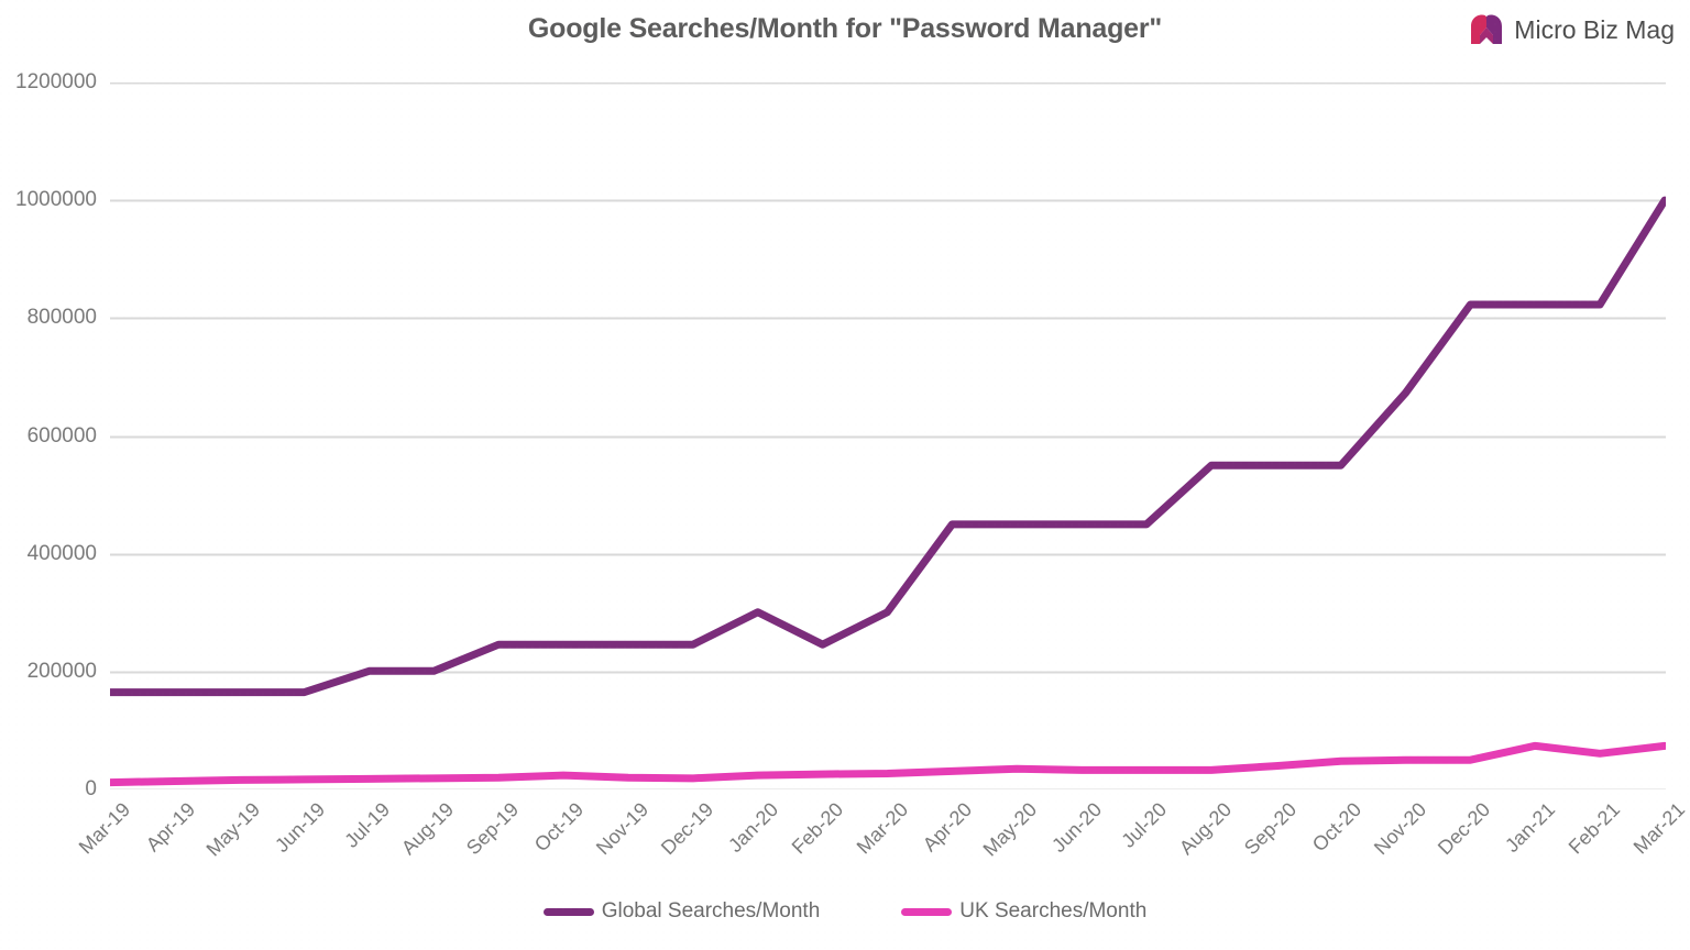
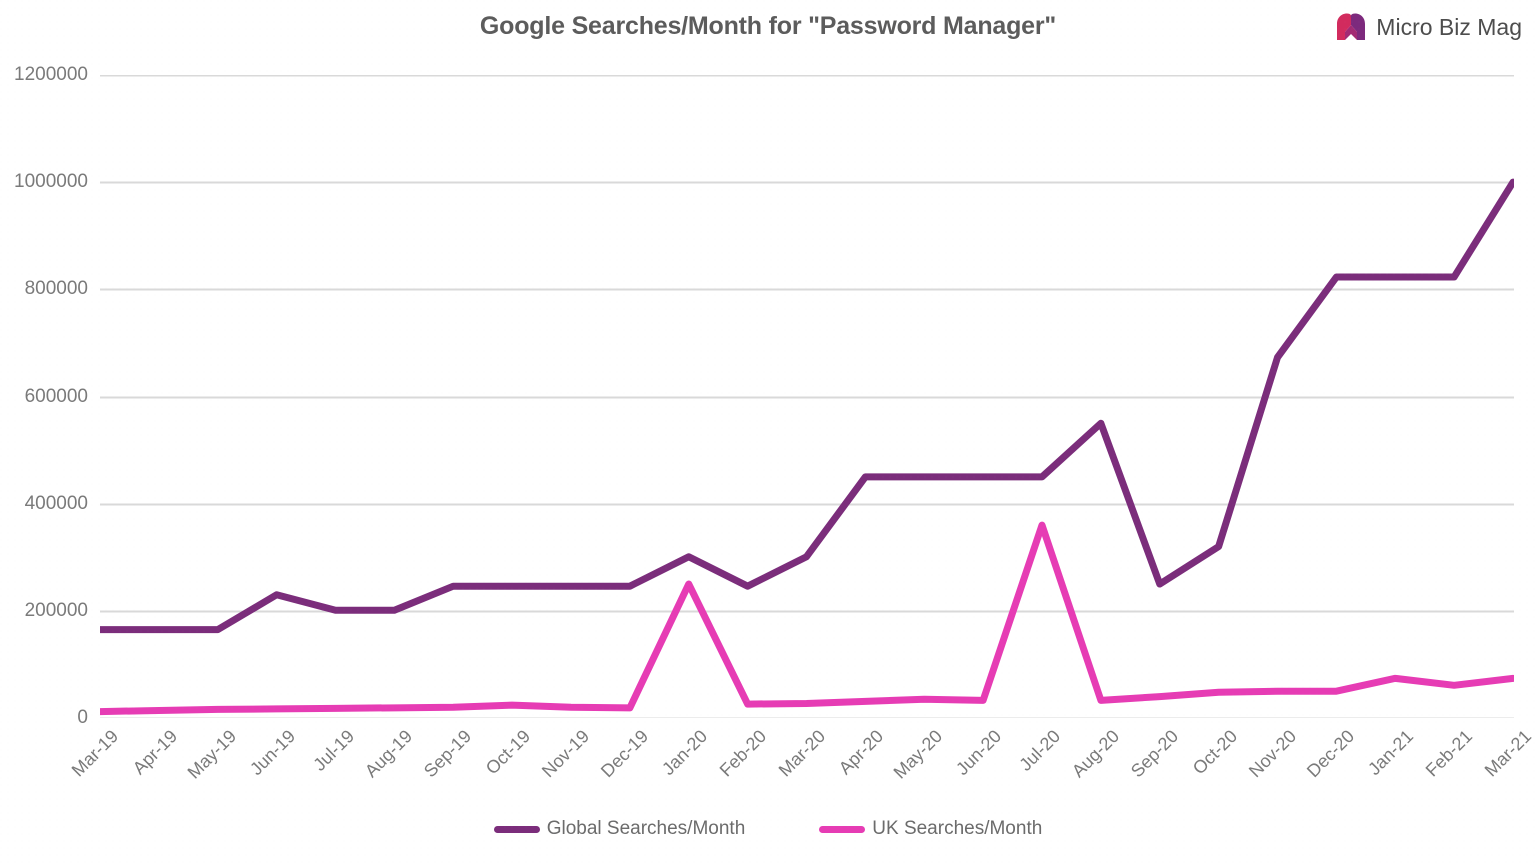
Global Searches/Month/Jun-19: 160000 -> 230000
UK Searches/Month/Jan-20: 20000 -> 250000
UK Searches/Month/Jul-20: 30000 -> 360000
Global Searches/Month/Sep-20: 550000 -> 250000
Global Searches/Month/Oct-20: 550000 -> 320000
